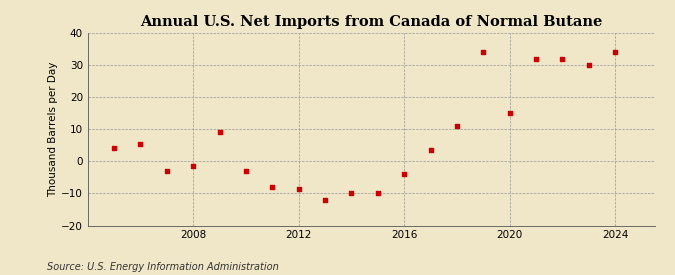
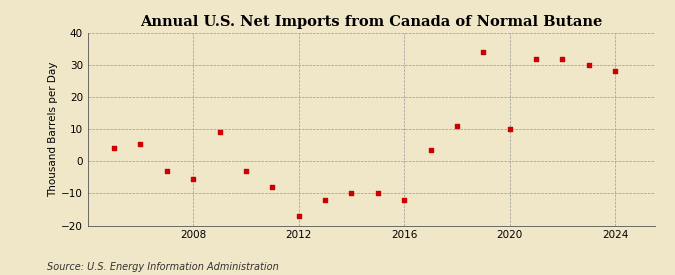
2008: -1.5 -> -5.5
2012: -8.5 -> -17.0
2016: -4.0 -> -12.0
2020: 15.0 -> 10.0
2024: 34.0 -> 28.0
